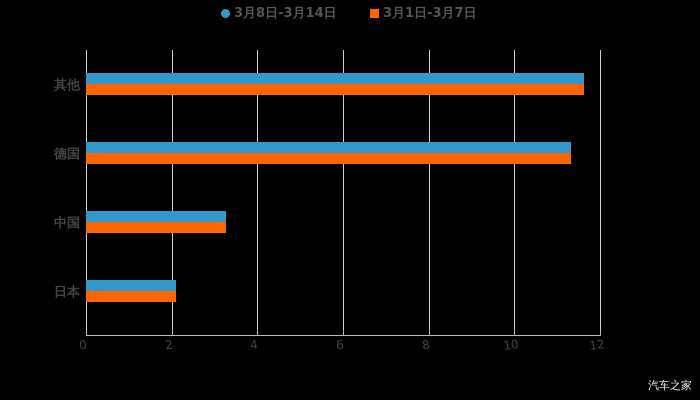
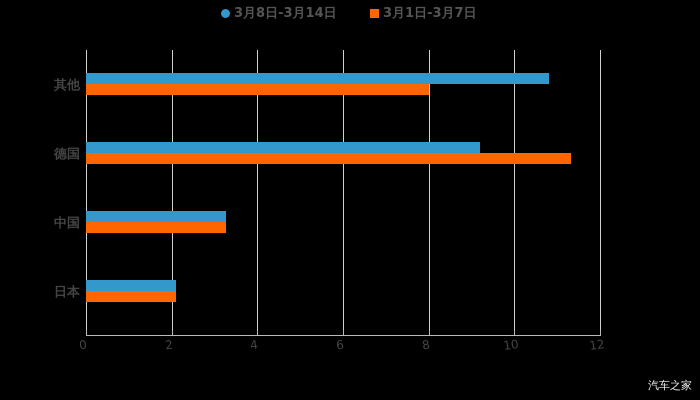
3月8日-3月14日/其他: 11.6 -> 10.8
3月1日-3月7日/其他: 11.6 -> 8.0
3月8日-3月14日/德国: 11.3 -> 9.2
